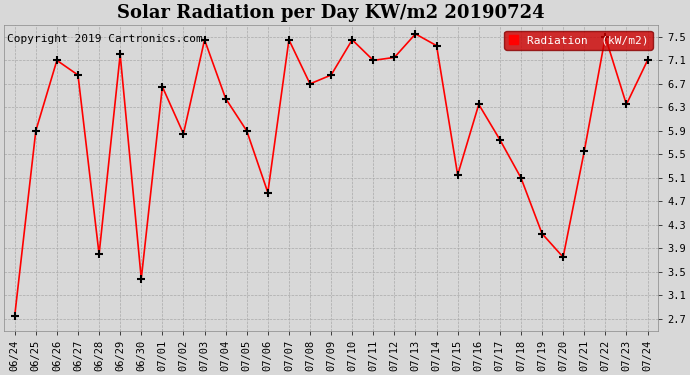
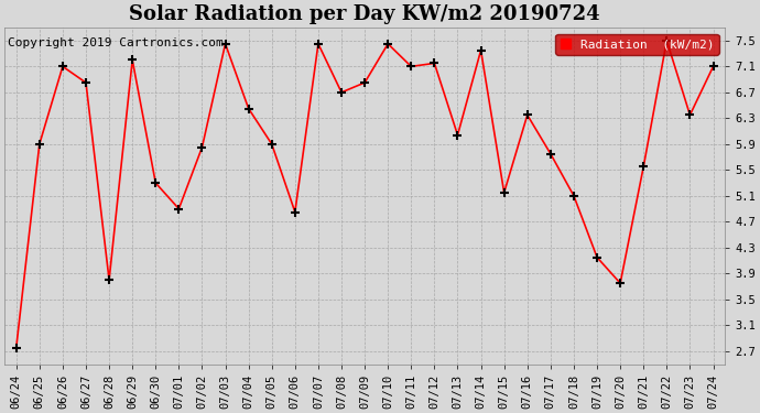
06/30: 3.38 -> 5.30
07/01: 6.65 -> 4.90
07/13: 7.55 -> 6.04
